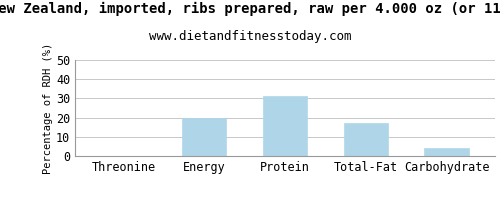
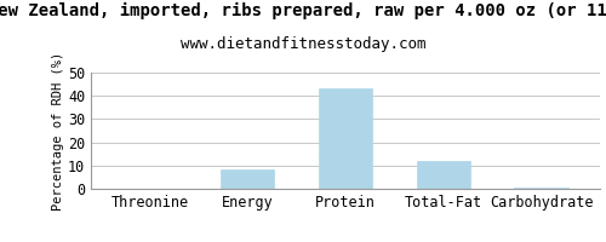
Energy: 20 -> 8
Protein: 31 -> 43
Total-Fat: 17 -> 12
Carbohydrate: 4 -> 0
